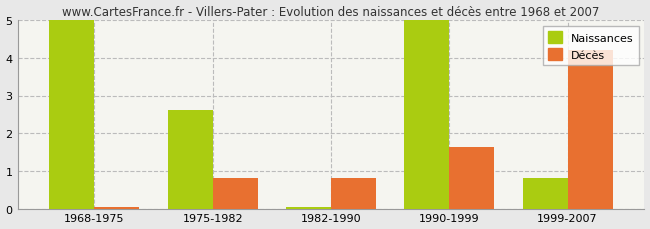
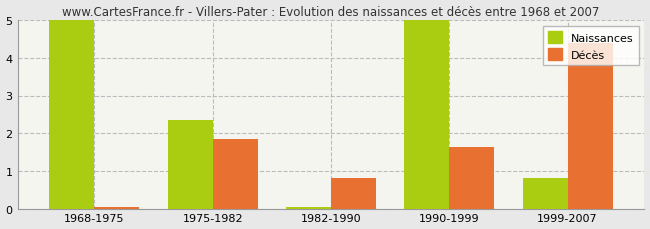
Naissances/1975-1982: 2.62 -> 2.35
Décès/1975-1982: 0.80 -> 1.85
Décès/1999-2007: 4.20 -> 4.40
